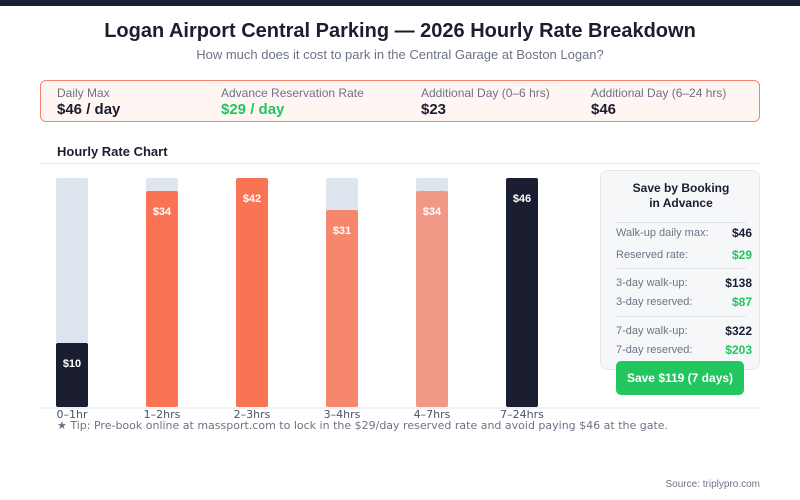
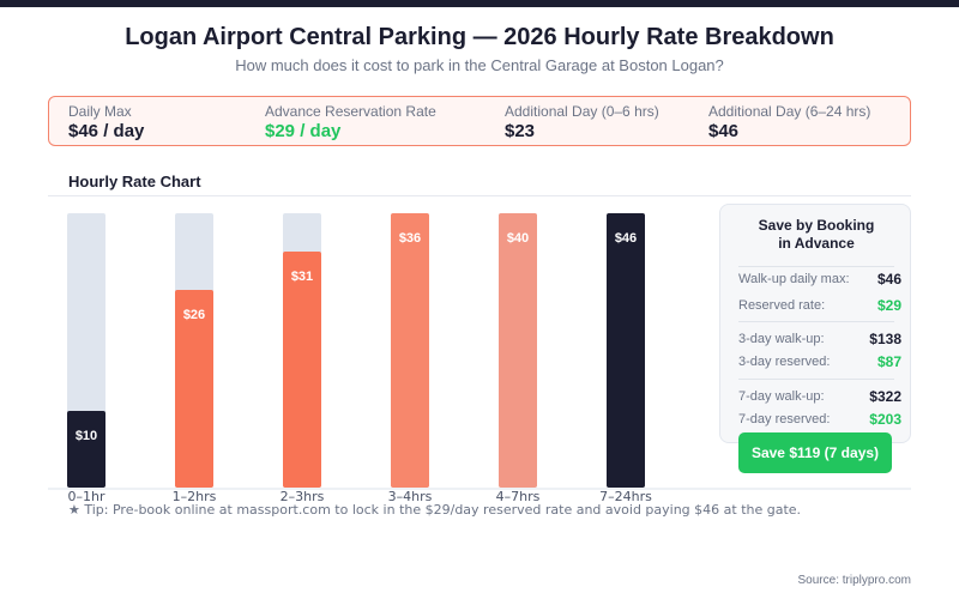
1–2hrs: $34 -> $26
2–3hrs: $42 -> $31
3–4hrs: $31 -> $36
4–7hrs: $34 -> $40
